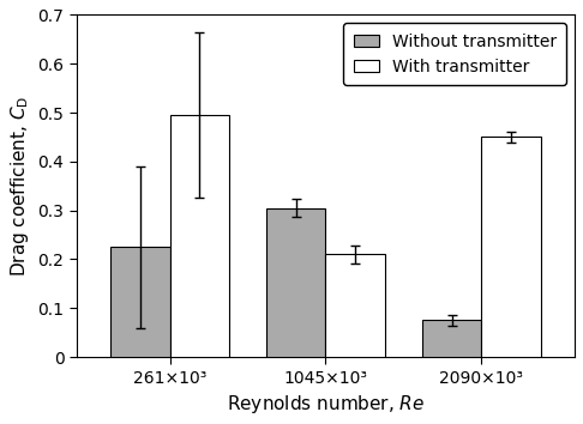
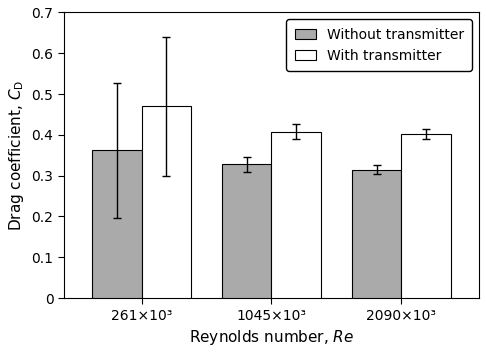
Without transmitter/261×10³: 0.225 -> 0.362
With transmitter/261×10³: 0.495 -> 0.470
Without transmitter/1045×10³: 0.305 -> 0.328
With transmitter/1045×10³: 0.210 -> 0.408
Without transmitter/2090×10³: 0.075 -> 0.315
With transmitter/2090×10³: 0.450 -> 0.402
